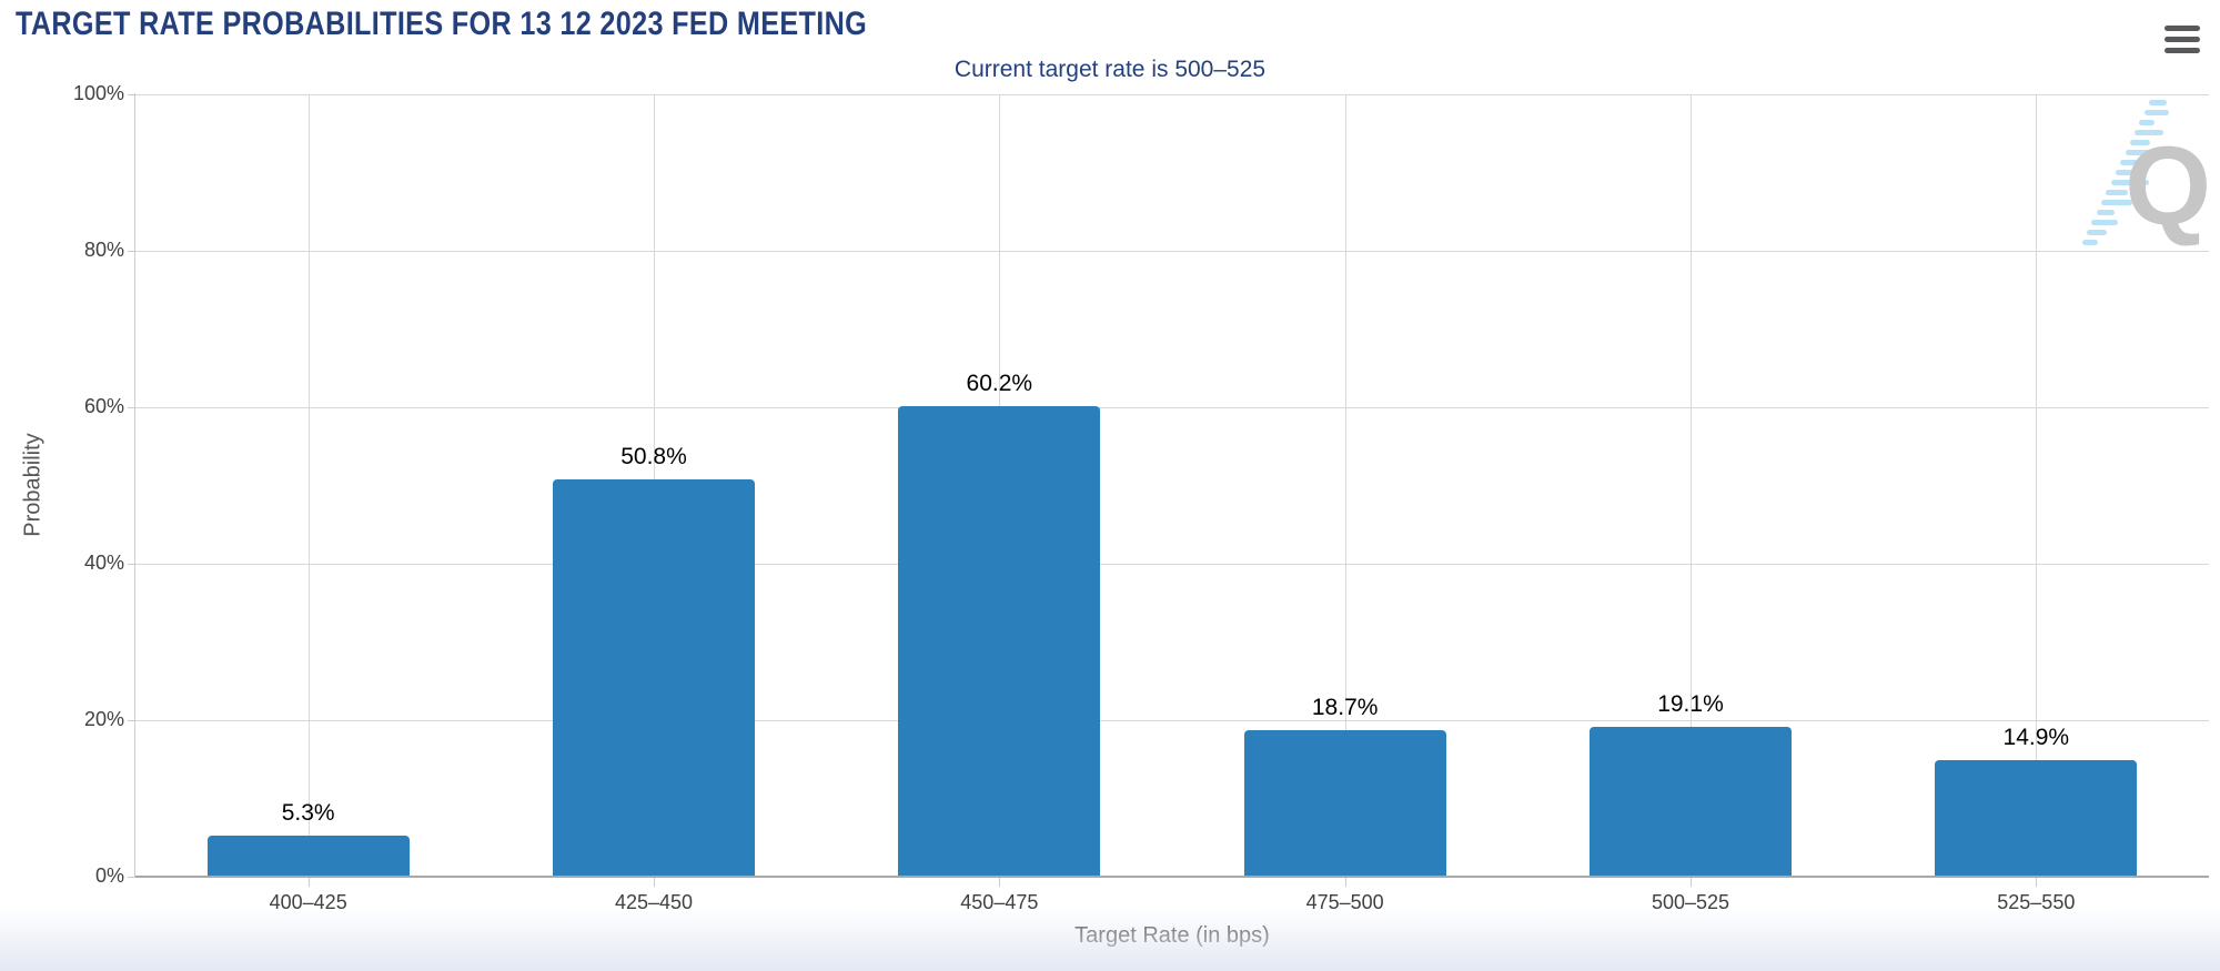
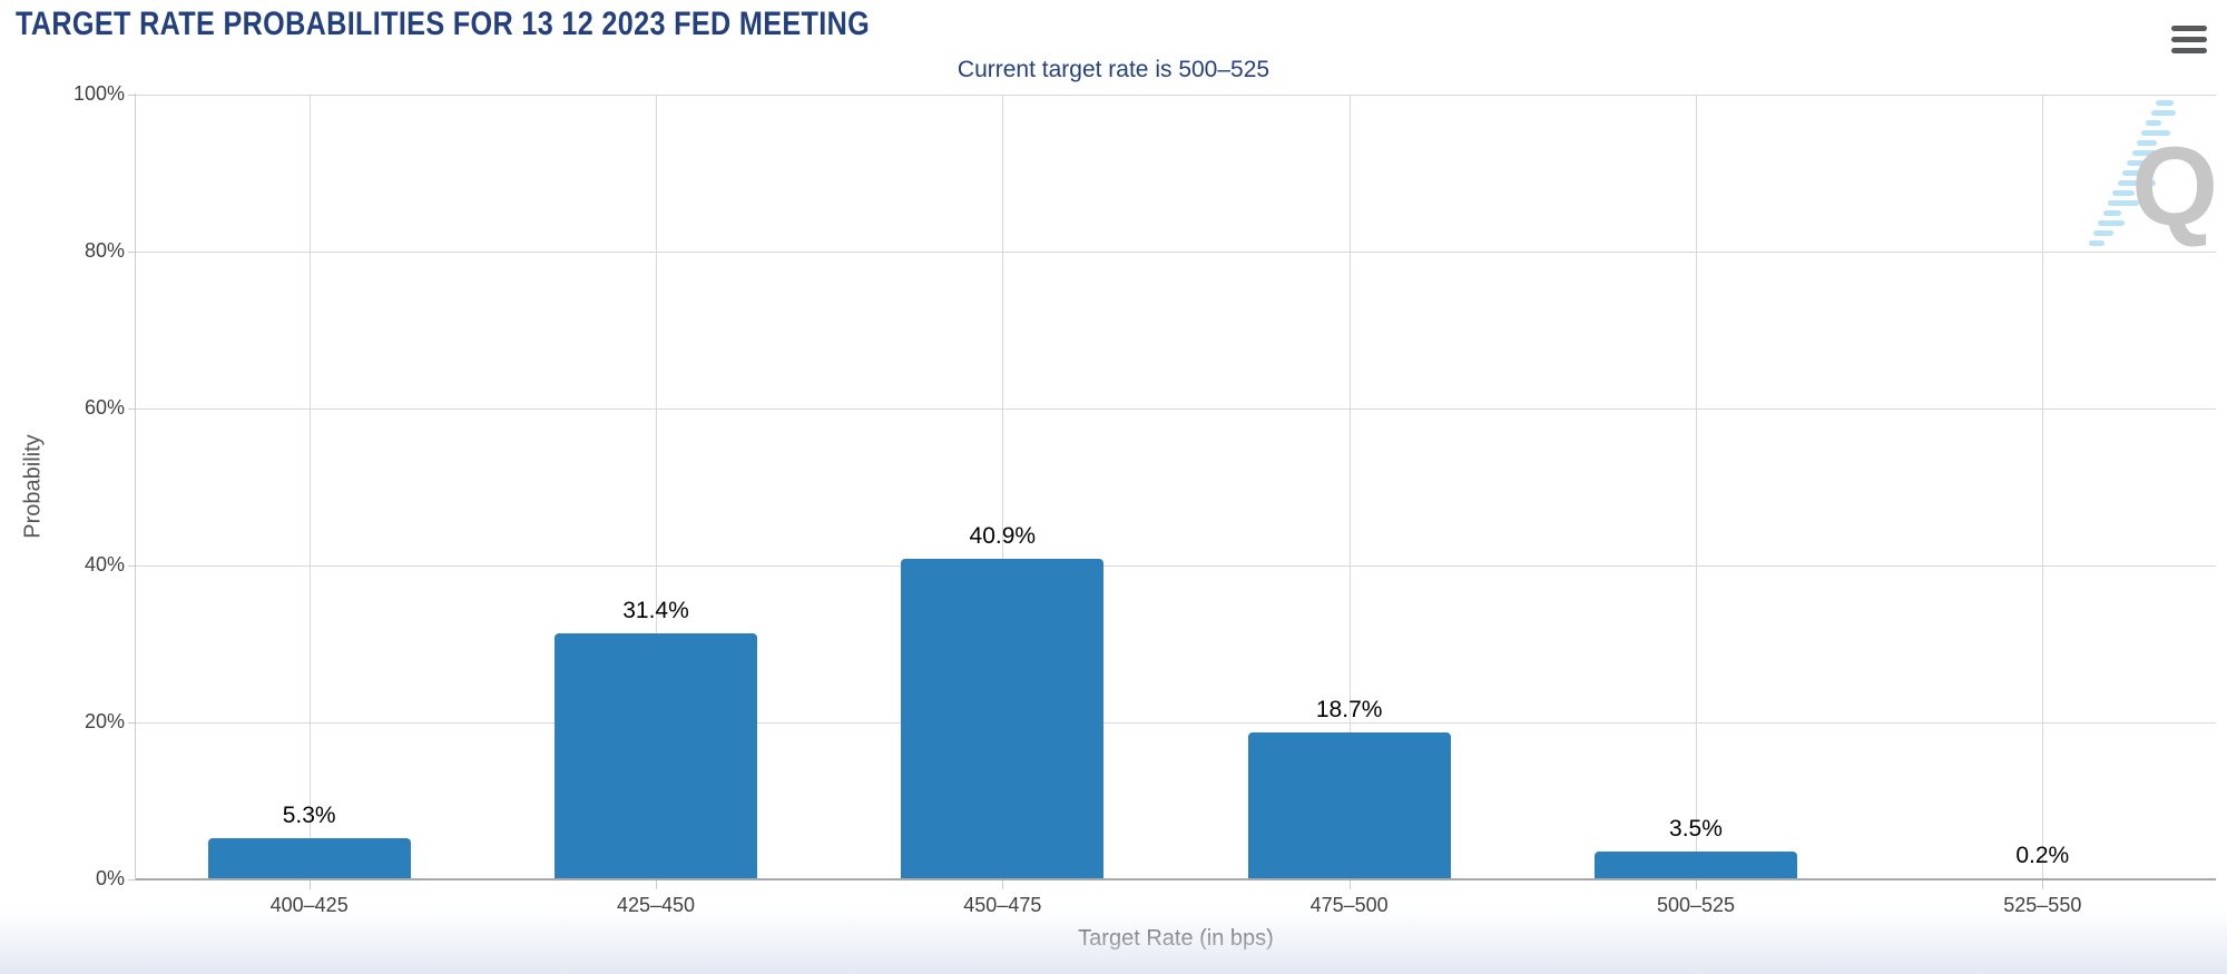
425–450: 50.8% -> 31.4%
450–475: 60.2% -> 40.9%
500–525: 19.1% -> 3.5%
525–550: 14.9% -> 0.2%
